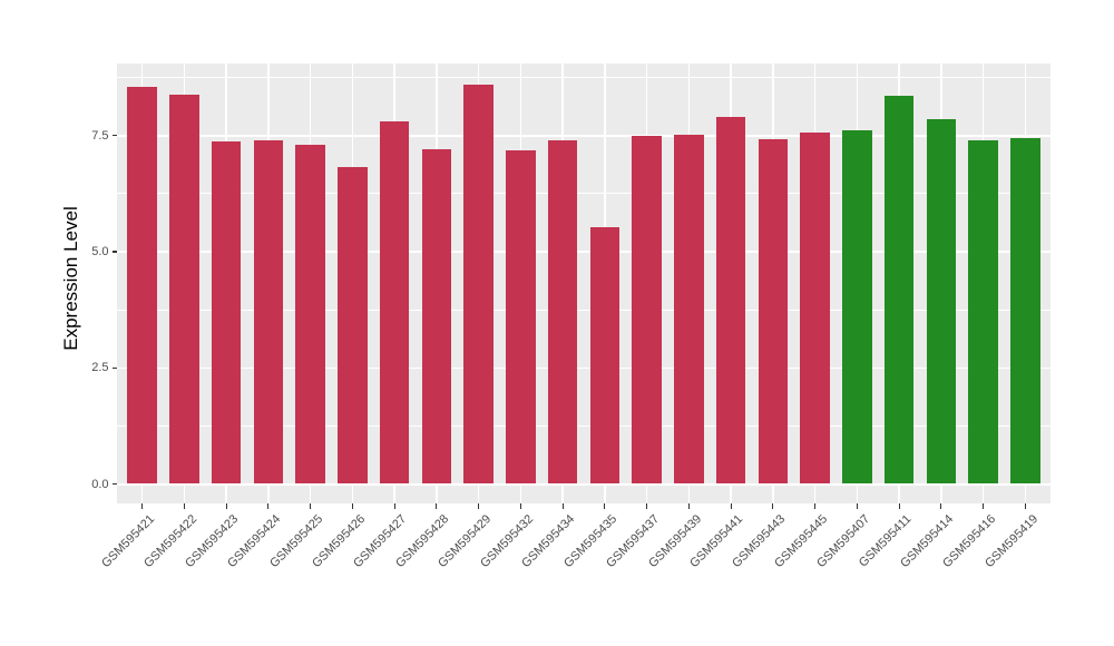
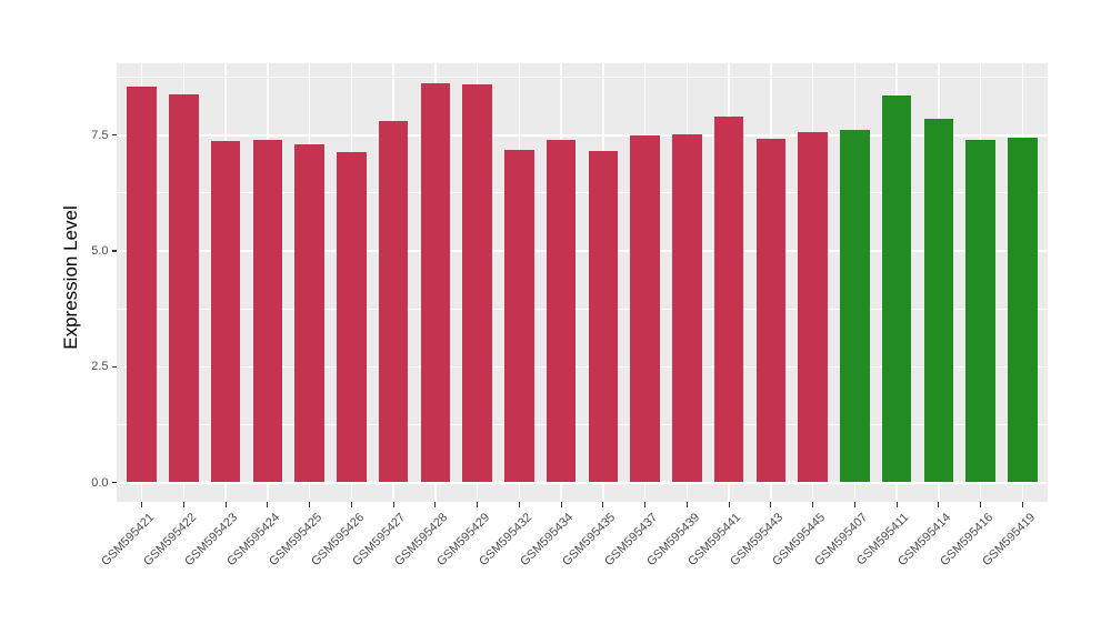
GSM595426: 6.8 -> 7.1
GSM595428: 7.2 -> 8.6
GSM595435: 5.5 -> 7.1
